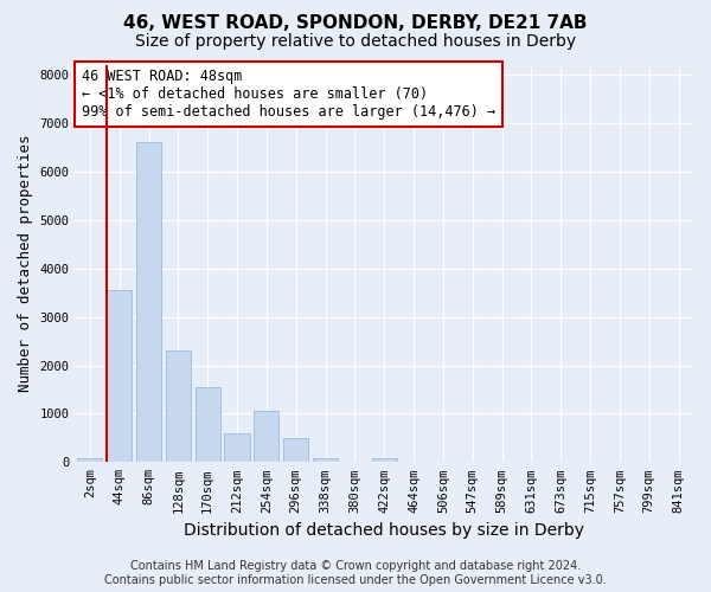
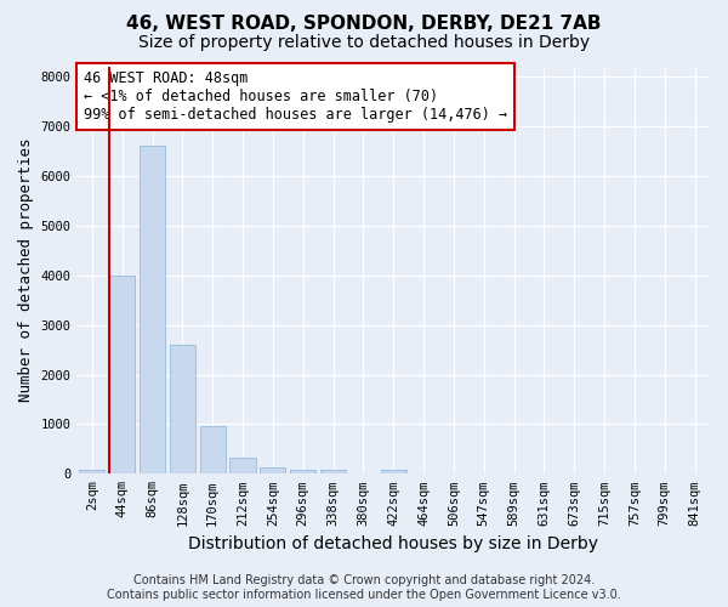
44sqm: 3550 -> 4000
128sqm: 2300 -> 2600
170sqm: 1550 -> 950
212sqm: 600 -> 320
254sqm: 1050 -> 130
296sqm: 500 -> 90
